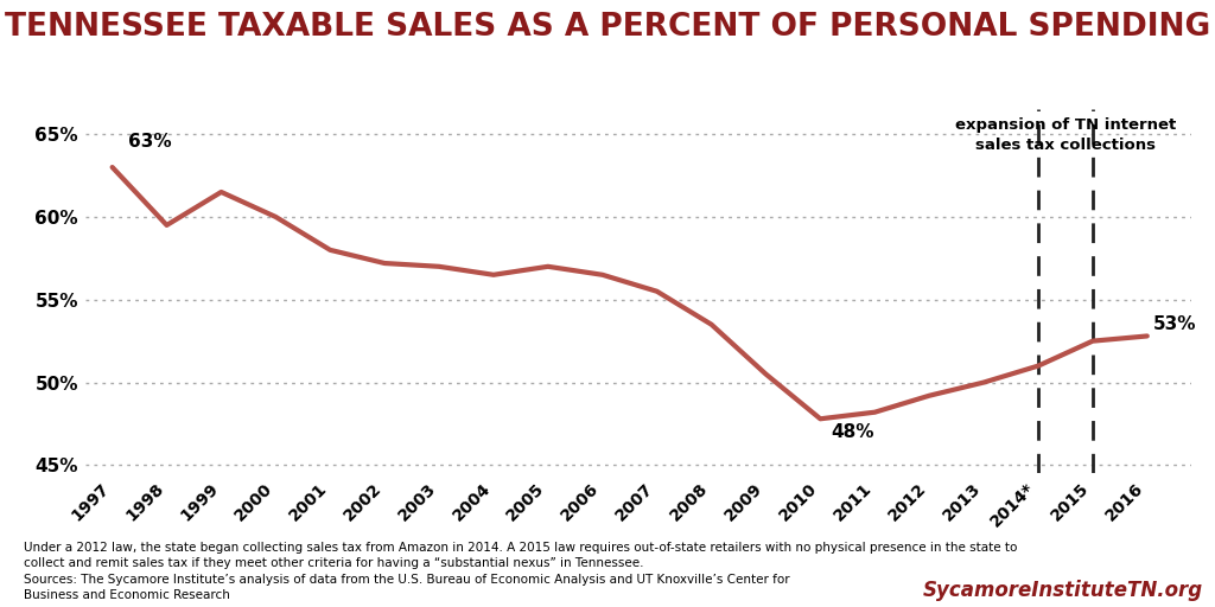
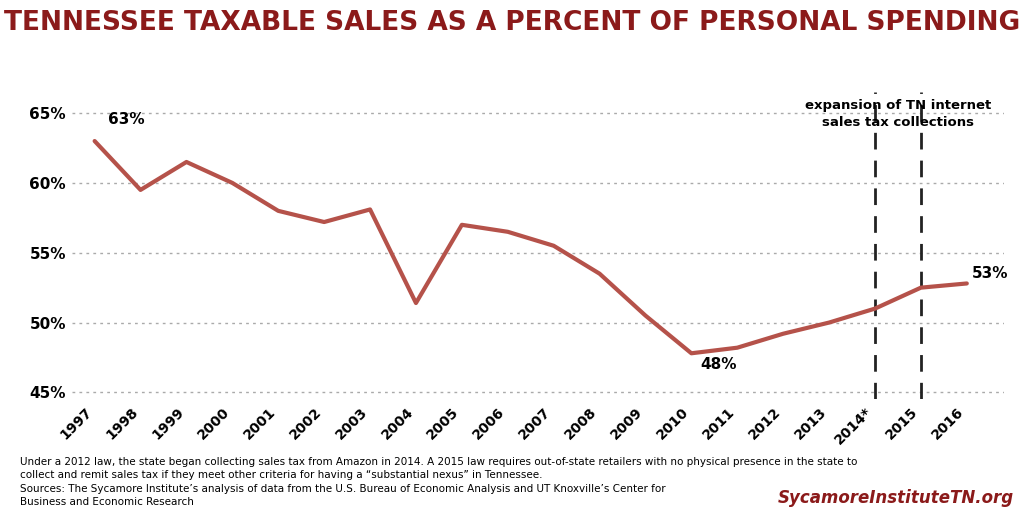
2003: 57.0% -> 58.1%
2004: 56.5% -> 51.4%
